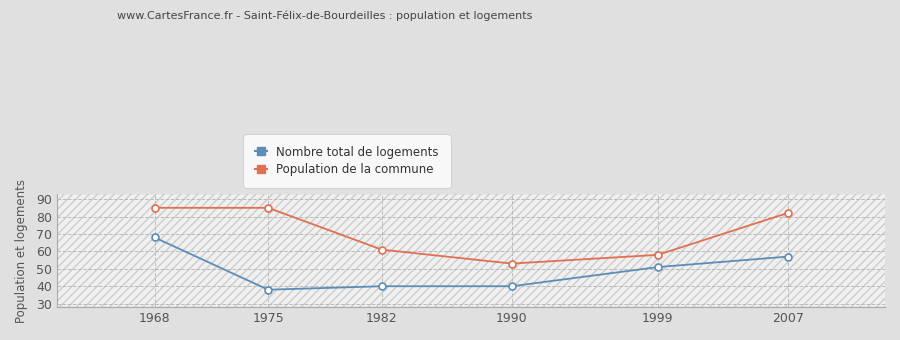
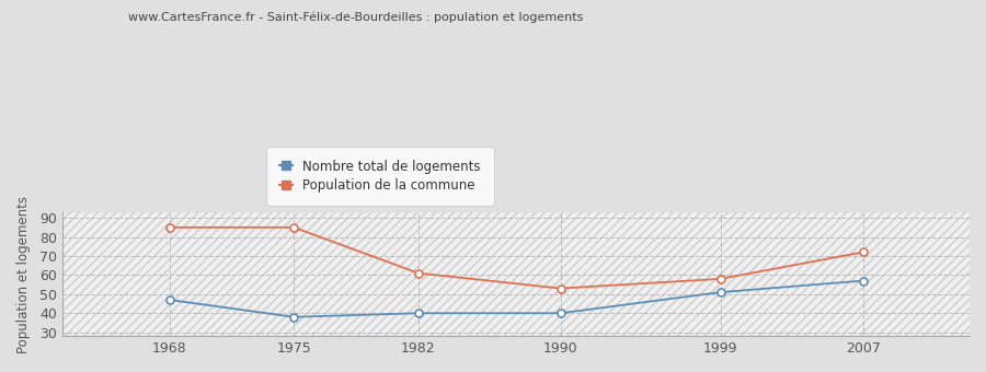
Nombre total de logements/1968: 68 -> 47
Population de la commune/2007: 82 -> 72
